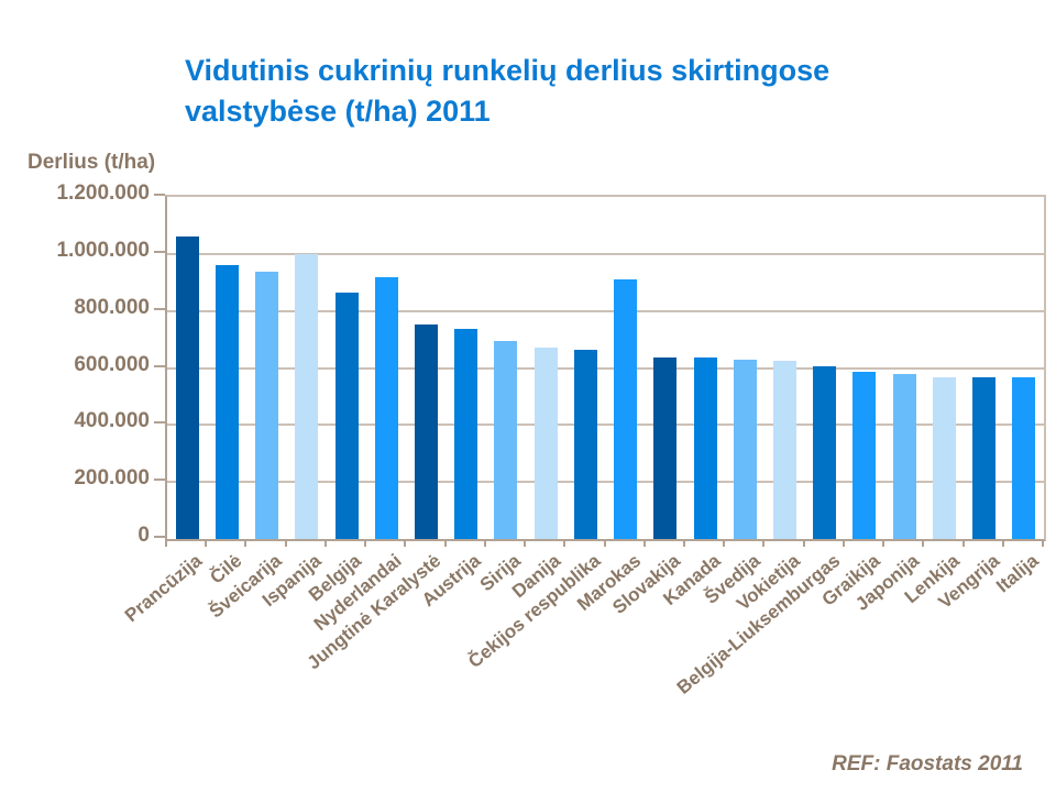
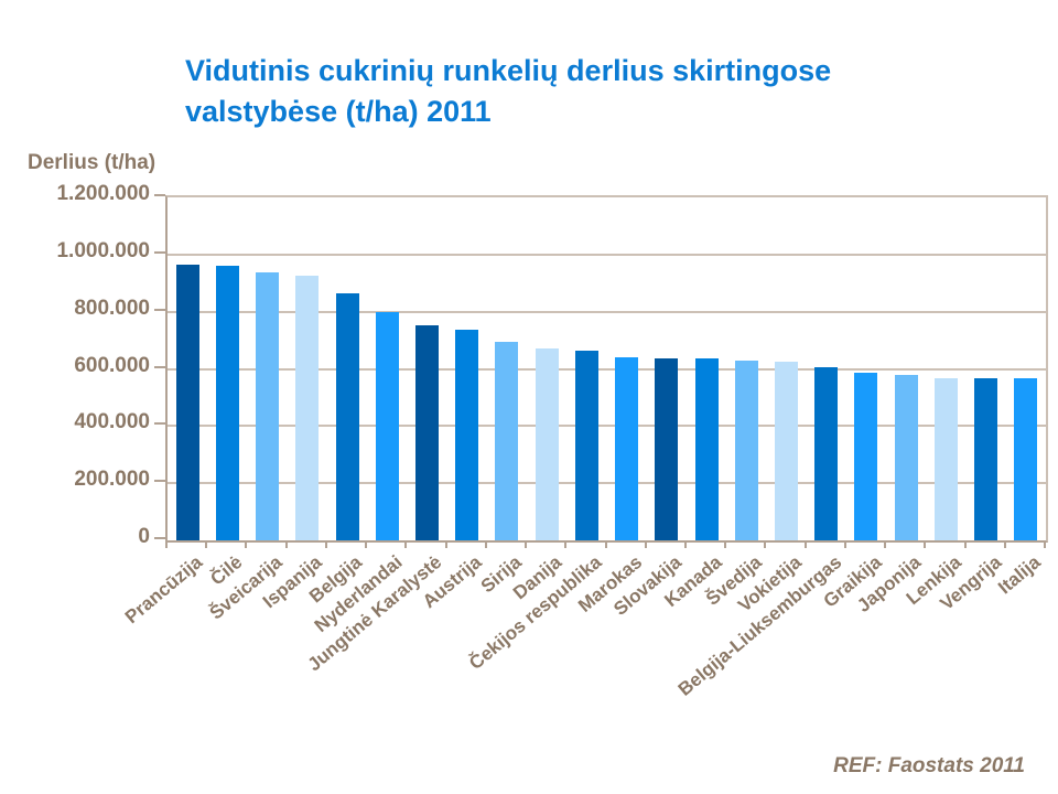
Prancūzija: 1060000 -> 960000
Ispanija: 1000000 -> 930000
Nyderlandai: 920000 -> 800000
Marokas: 910000 -> 640000
